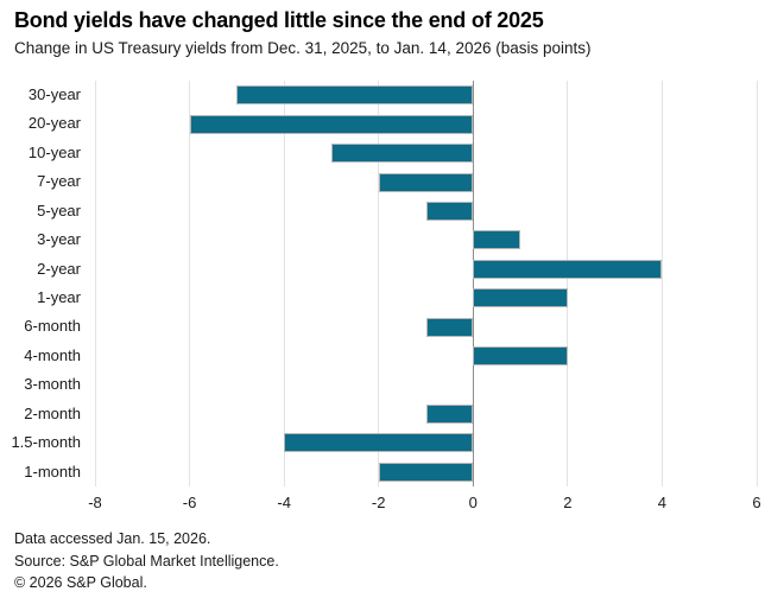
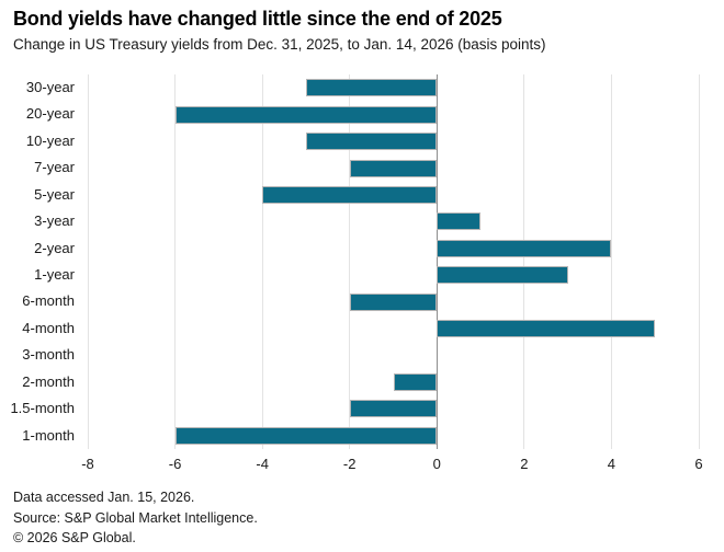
30-year: -5 -> -3
5-year: -1 -> -4
1-year: 2 -> 3
6-month: -1 -> -2
4-month: 2 -> 5
1.5-month: -4 -> -2
1-month: -2 -> -6
